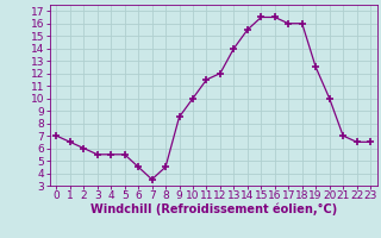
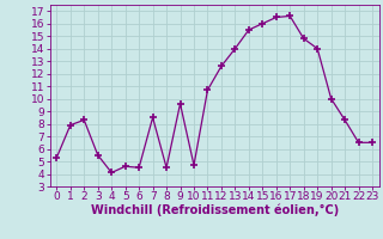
0: 7.0 -> 5.3
1: 6.5 -> 7.9
2: 6.0 -> 8.3
4: 5.5 -> 4.1
5: 5.5 -> 4.6
7: 3.5 -> 8.5
9: 8.5 -> 9.6
10: 10.0 -> 4.7
11: 11.5 -> 10.7
12: 12.0 -> 12.6
15: 16.5 -> 16.0
17: 16.0 -> 16.6
18: 16.0 -> 14.8
19: 12.5 -> 14.0
21: 7.0 -> 8.3
